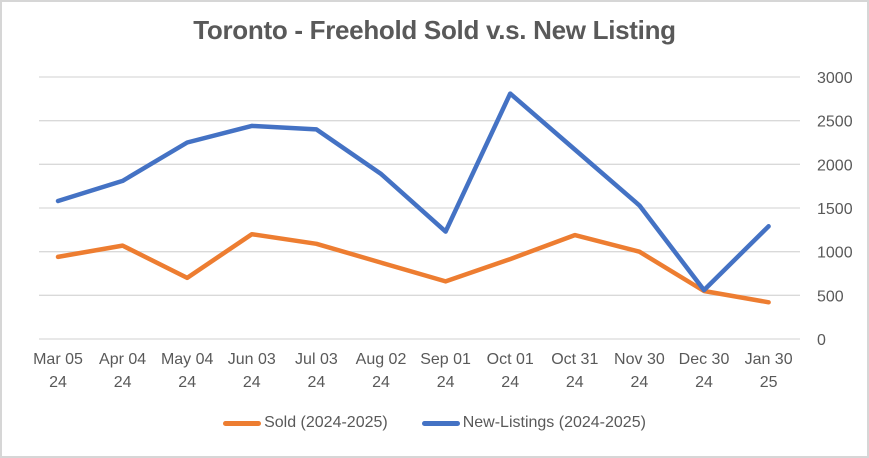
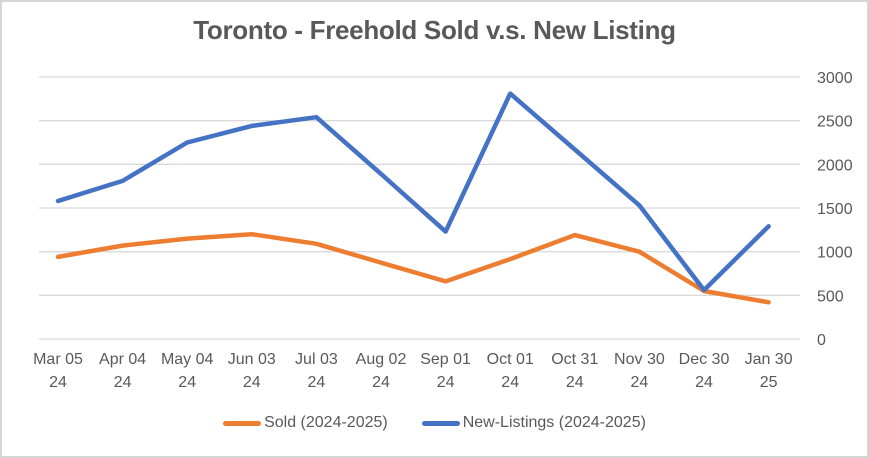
Sold (2024-2025)/May 04 24: 700 -> 1200
New-Listings (2024-2025)/Jul 03 24: 2400 -> 2500
